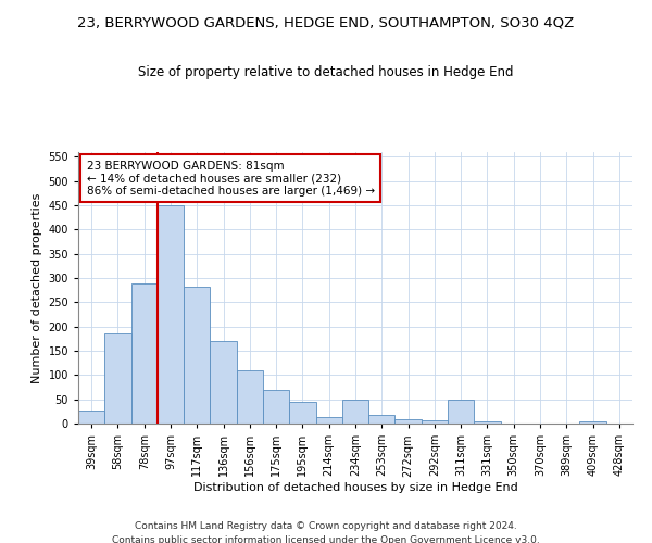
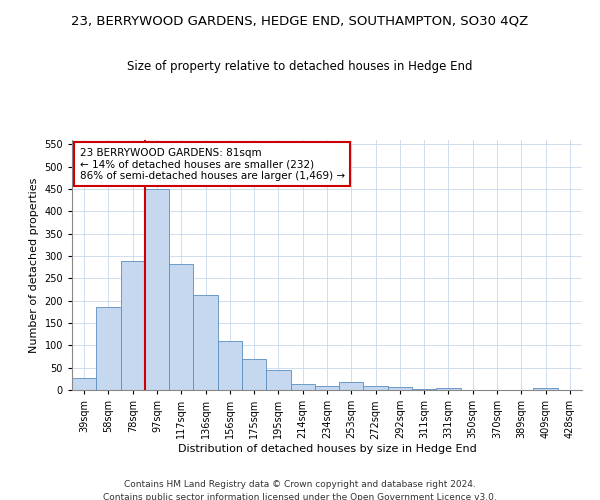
136sqm: 170 -> 212
234sqm: 50 -> 10
311sqm: 50 -> 3
